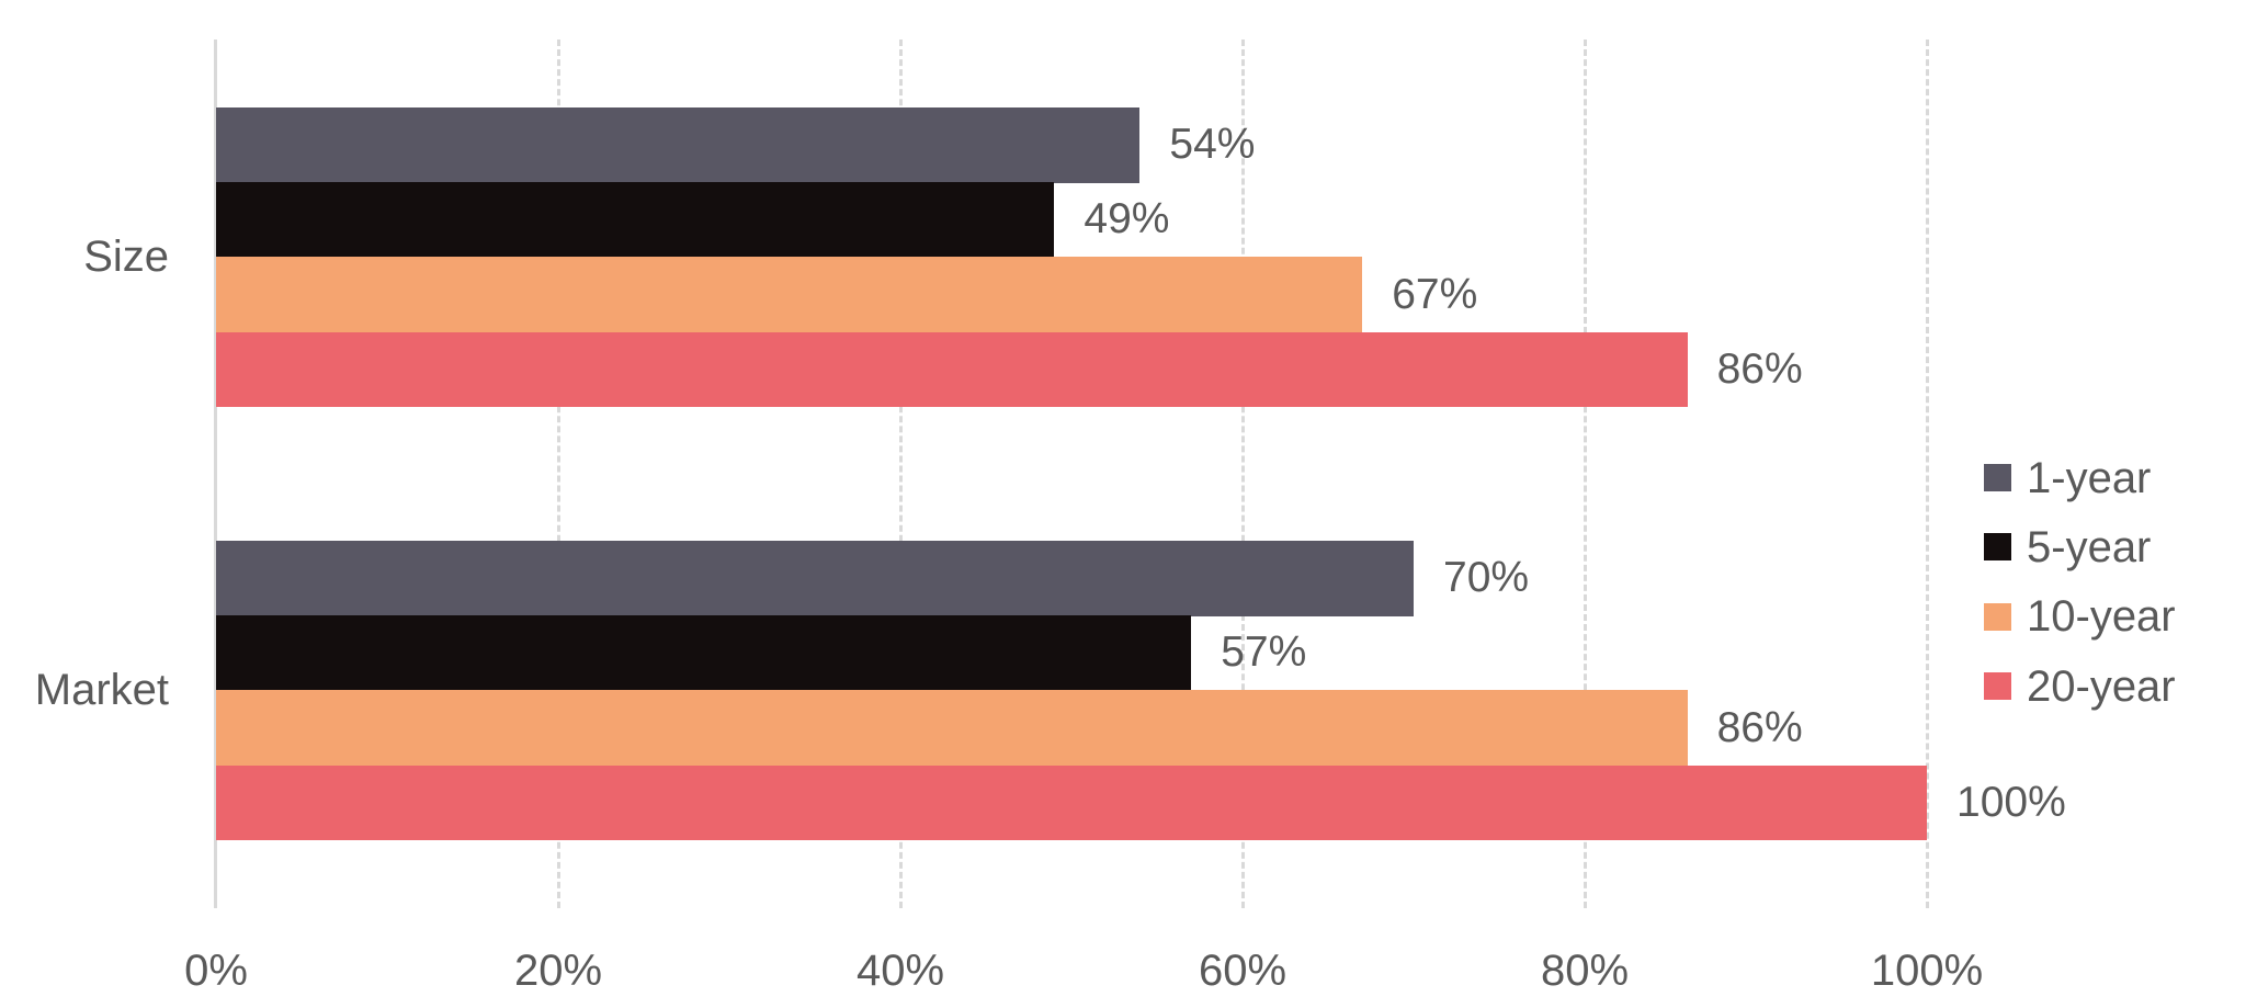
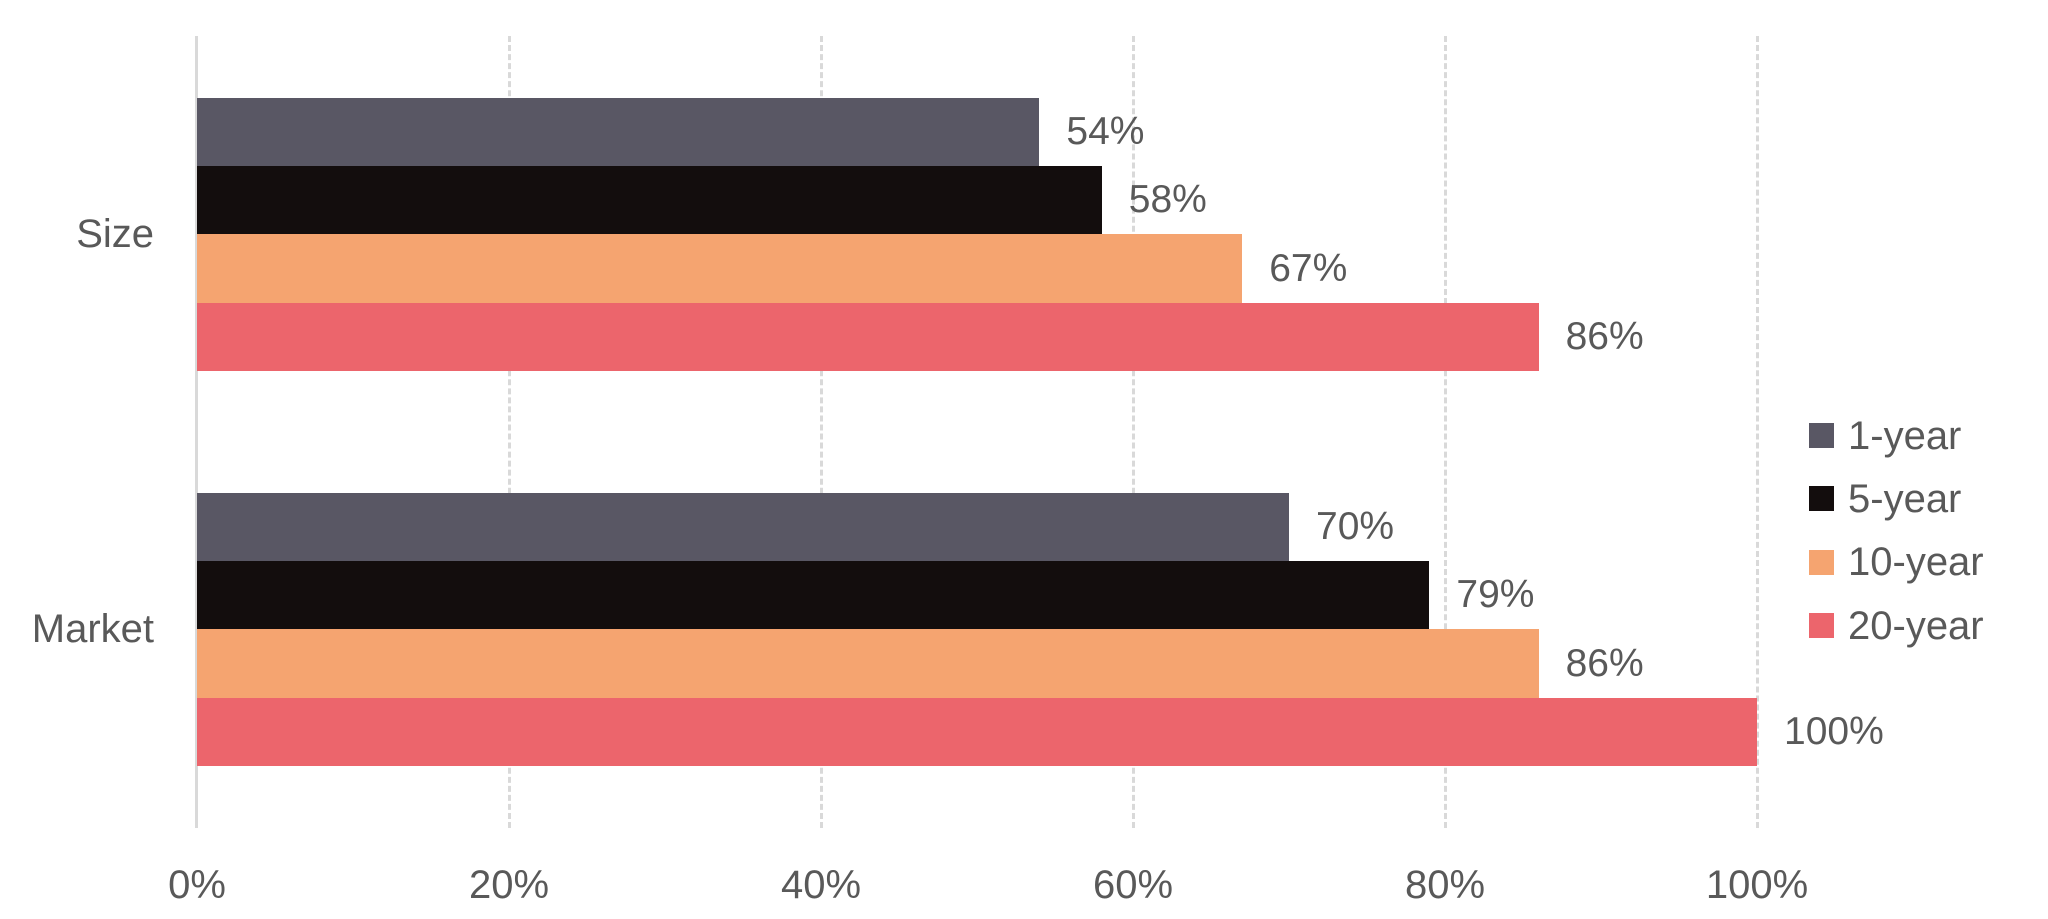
5-year/Size: 49% -> 58%
5-year/Market: 57% -> 79%
